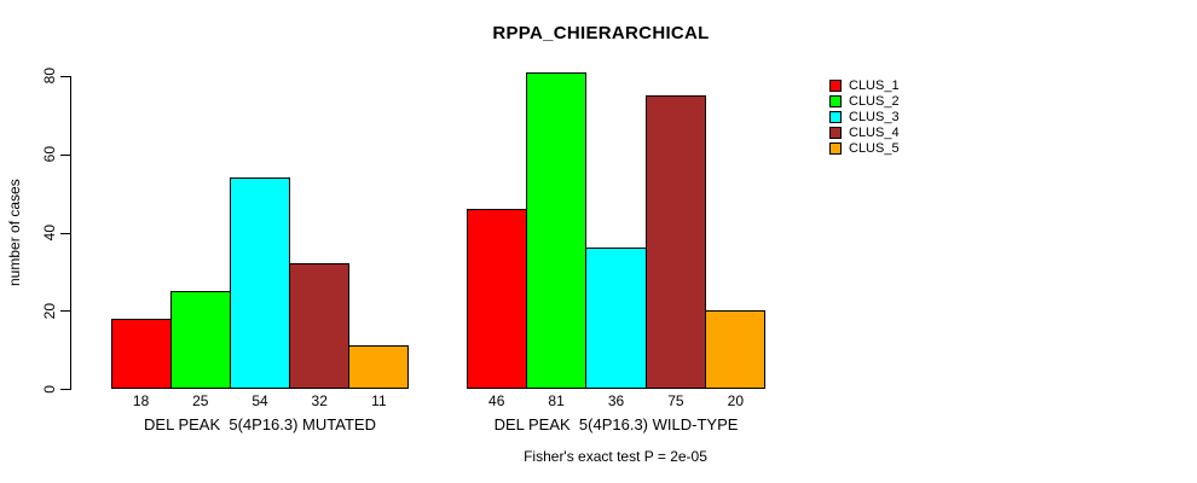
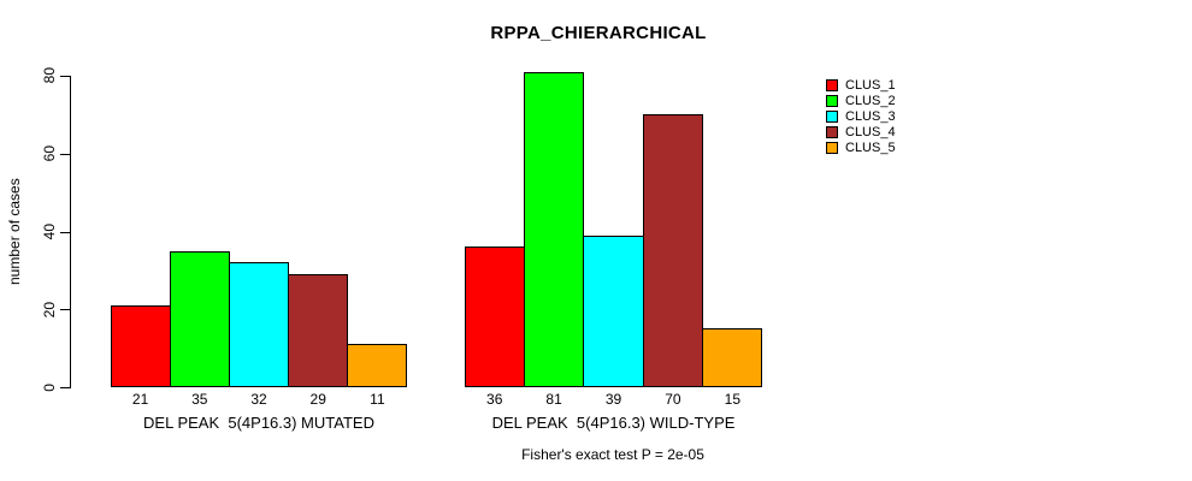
CLUS_1/DEL PEAK 5(4P16.3) MUTATED: 18 -> 21
CLUS_2/DEL PEAK 5(4P16.3) MUTATED: 25 -> 35
CLUS_3/DEL PEAK 5(4P16.3) MUTATED: 54 -> 32
CLUS_4/DEL PEAK 5(4P16.3) MUTATED: 32 -> 29
CLUS_1/DEL PEAK 5(4P16.3) WILD-TYPE: 46 -> 36
CLUS_3/DEL PEAK 5(4P16.3) WILD-TYPE: 36 -> 39
CLUS_4/DEL PEAK 5(4P16.3) WILD-TYPE: 75 -> 70
CLUS_5/DEL PEAK 5(4P16.3) WILD-TYPE: 20 -> 15
